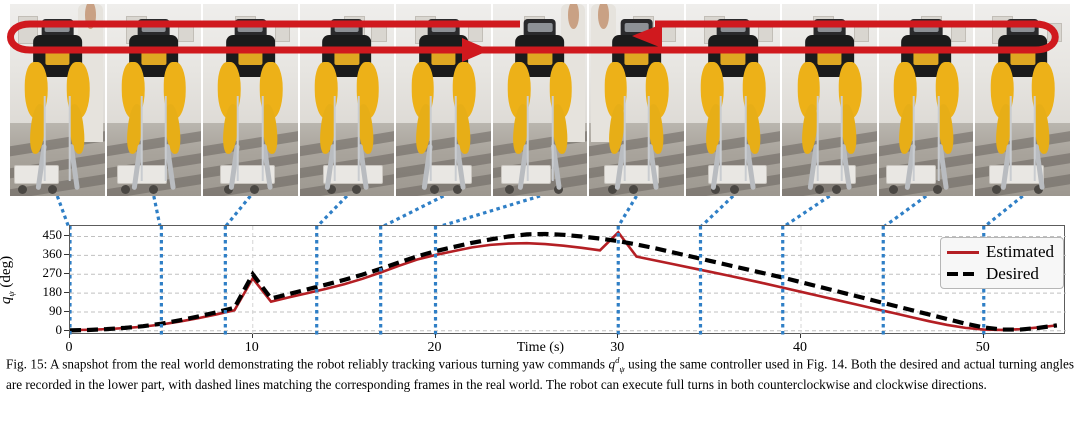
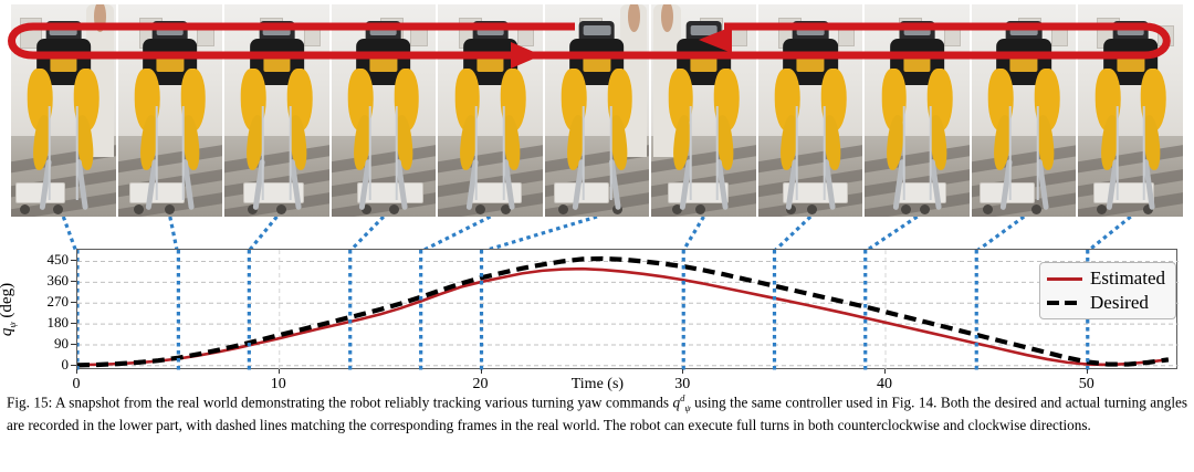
Estimated/10: 250 -> 120
Desired/10: 270 -> 130
Estimated/30: 470 -> 370
